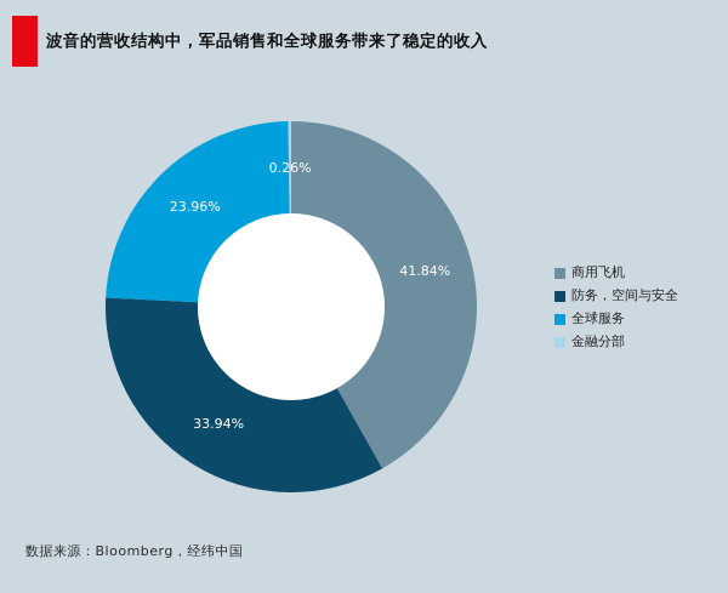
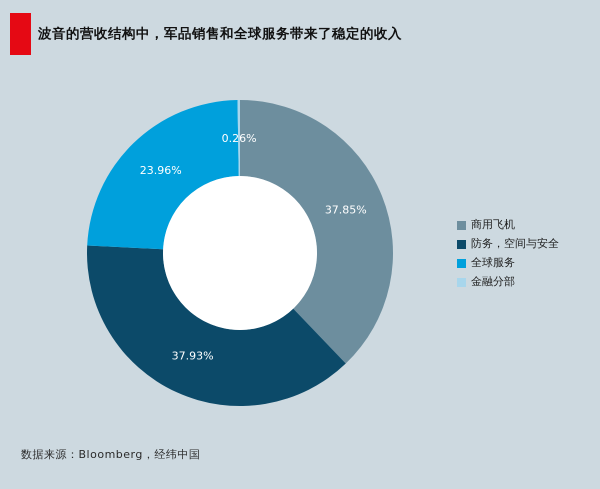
商用飞机: 41.84% -> 37.85%
防务，空间与安全: 33.94% -> 37.93%
